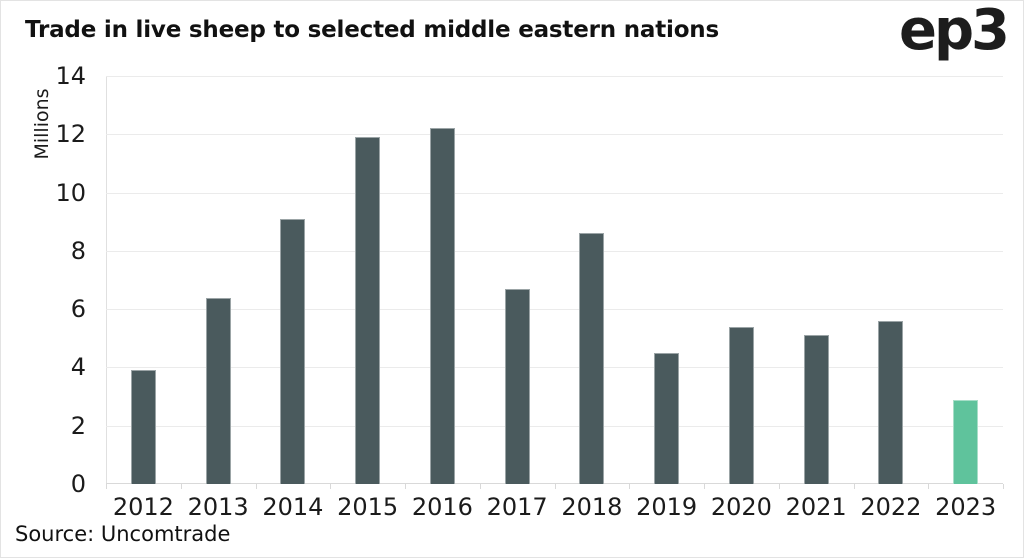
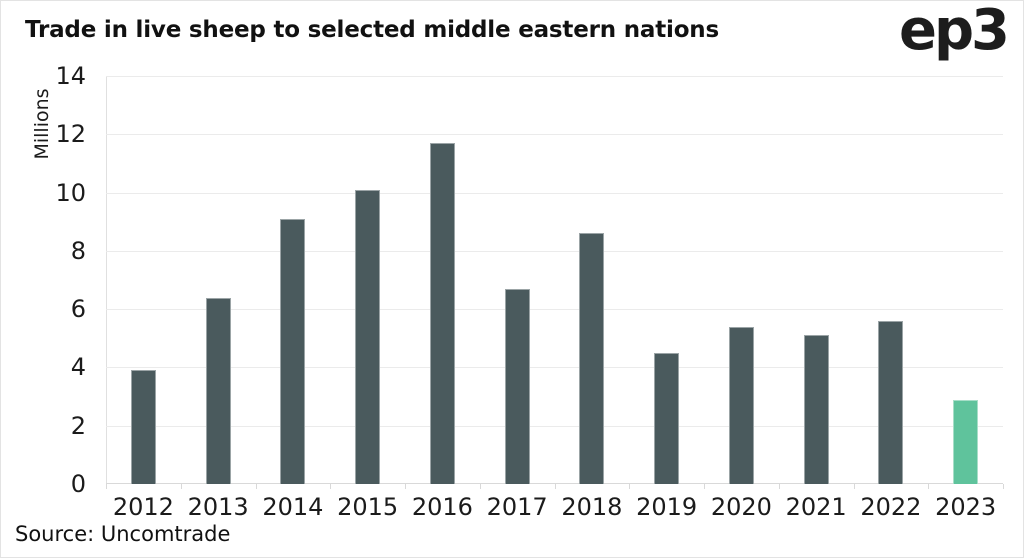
2015: 11.9 -> 10.1
2016: 12.2 -> 11.7
